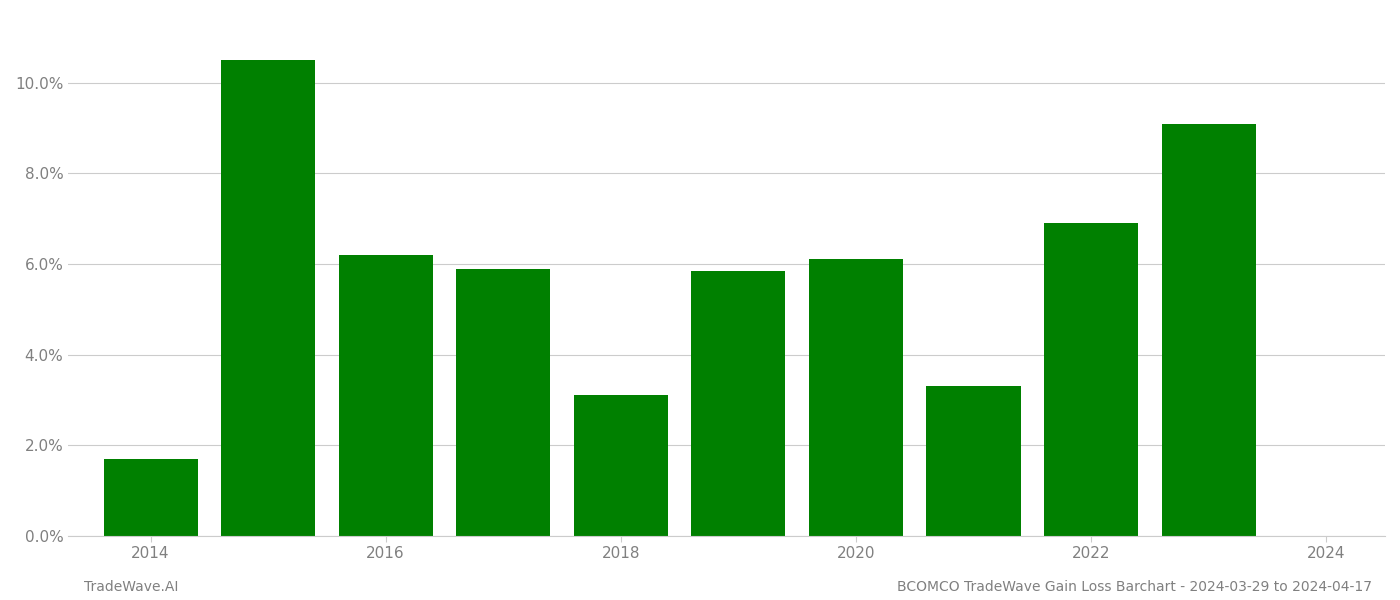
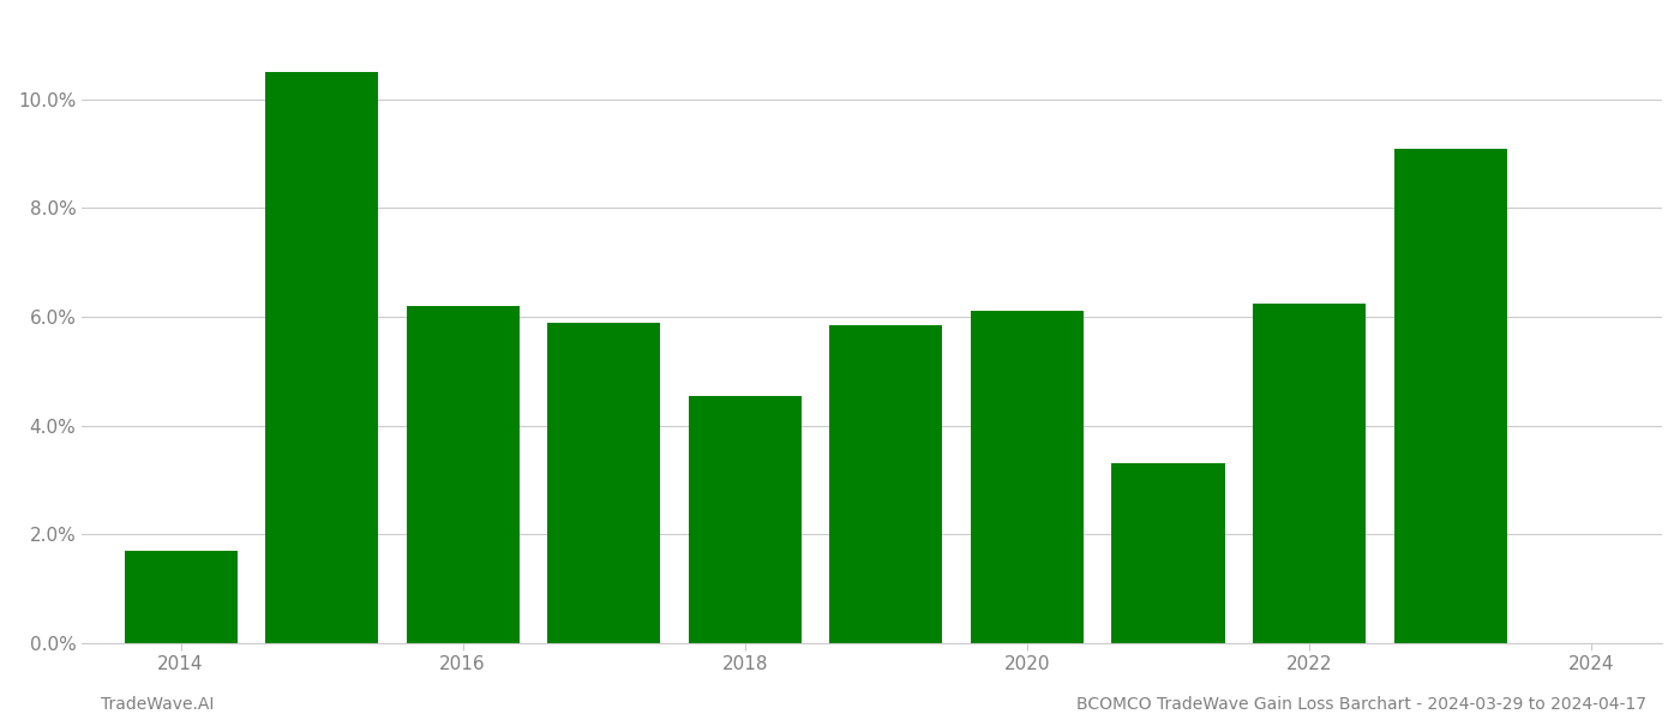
2018: 3.10% -> 4.55%
2022: 6.90% -> 6.25%
